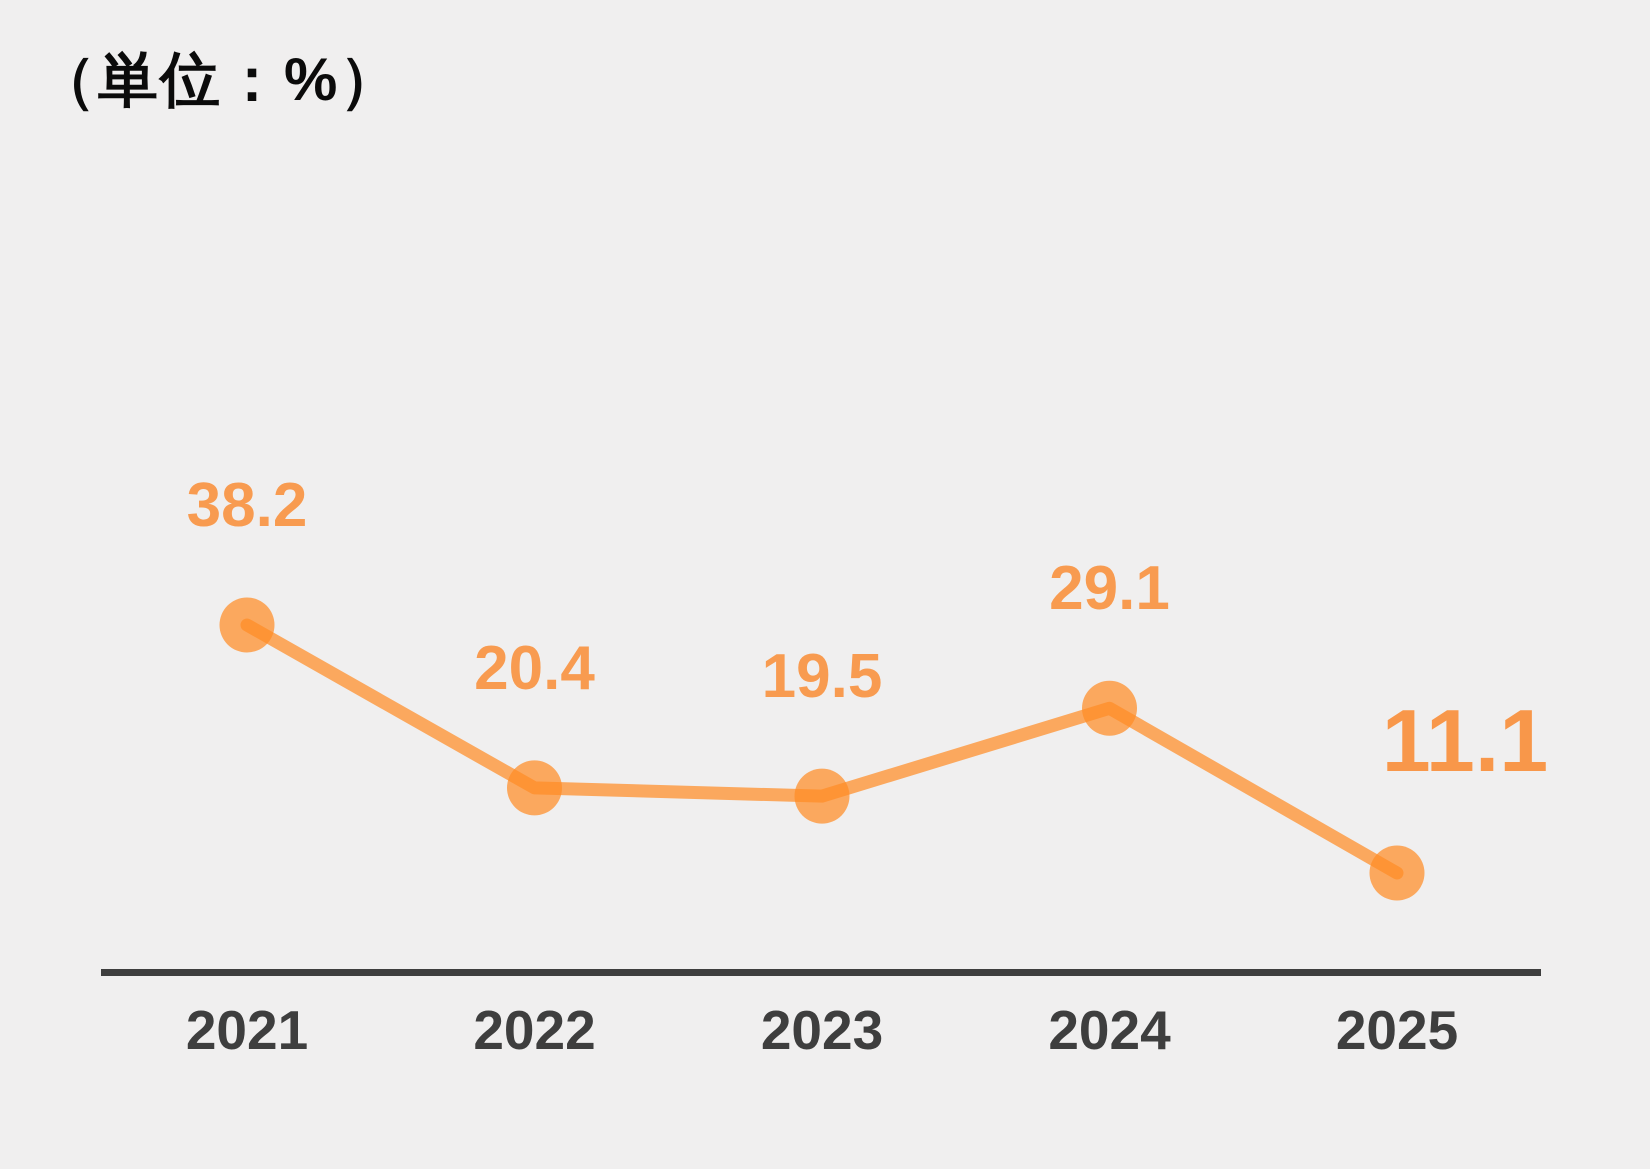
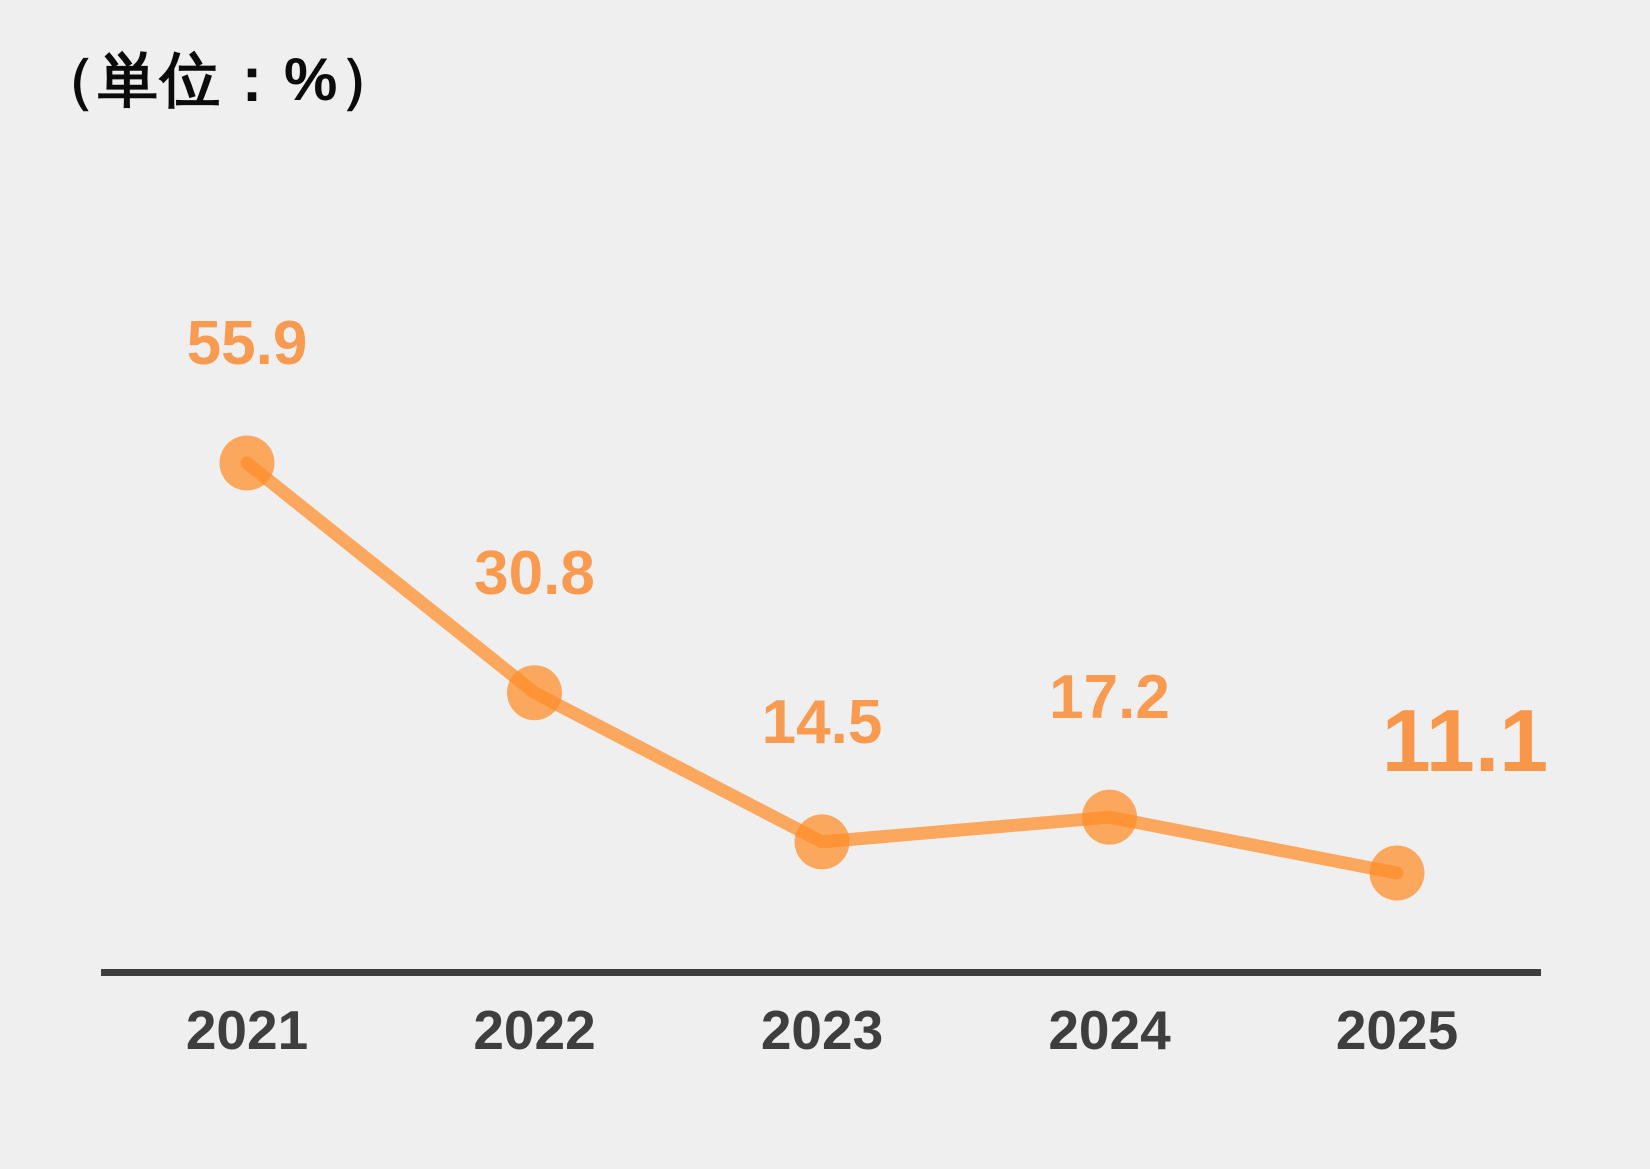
2021: 38.2 -> 55.9
2022: 20.4 -> 30.8
2023: 19.5 -> 14.5
2024: 29.1 -> 17.2
